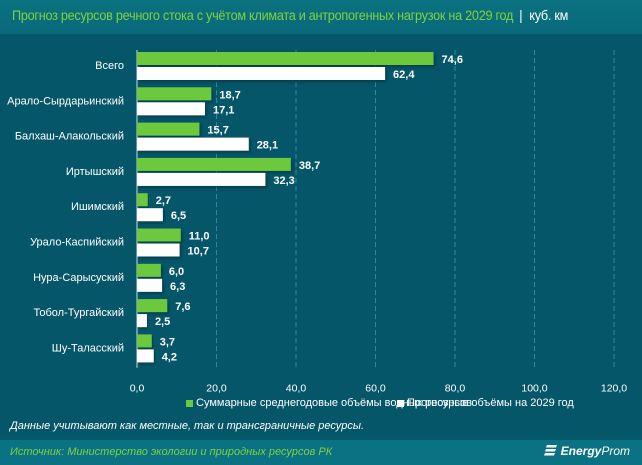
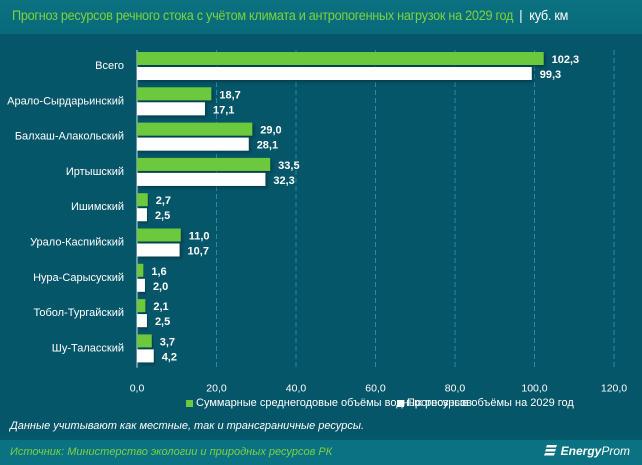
Суммарные среднегодовые объёмы водных ресурсов/Всего: 74,6 -> 102,3
Прогнозные объёмы на 2029 год/Всего: 62,4 -> 99,3
Суммарные среднегодовые объёмы водных ресурсов/Балхаш-Алакольский: 15,7 -> 29,0
Суммарные среднегодовые объёмы водных ресурсов/Иртышский: 38,7 -> 33,5
Прогнозные объёмы на 2029 год/Ишимский: 6,5 -> 2,5
Суммарные среднегодовые объёмы водных ресурсов/Нура-Сарысуский: 6,0 -> 1,6
Прогнозные объёмы на 2029 год/Нура-Сарысуский: 6,3 -> 2,0
Суммарные среднегодовые объёмы водных ресурсов/Тобол-Тургайский: 7,6 -> 2,1
